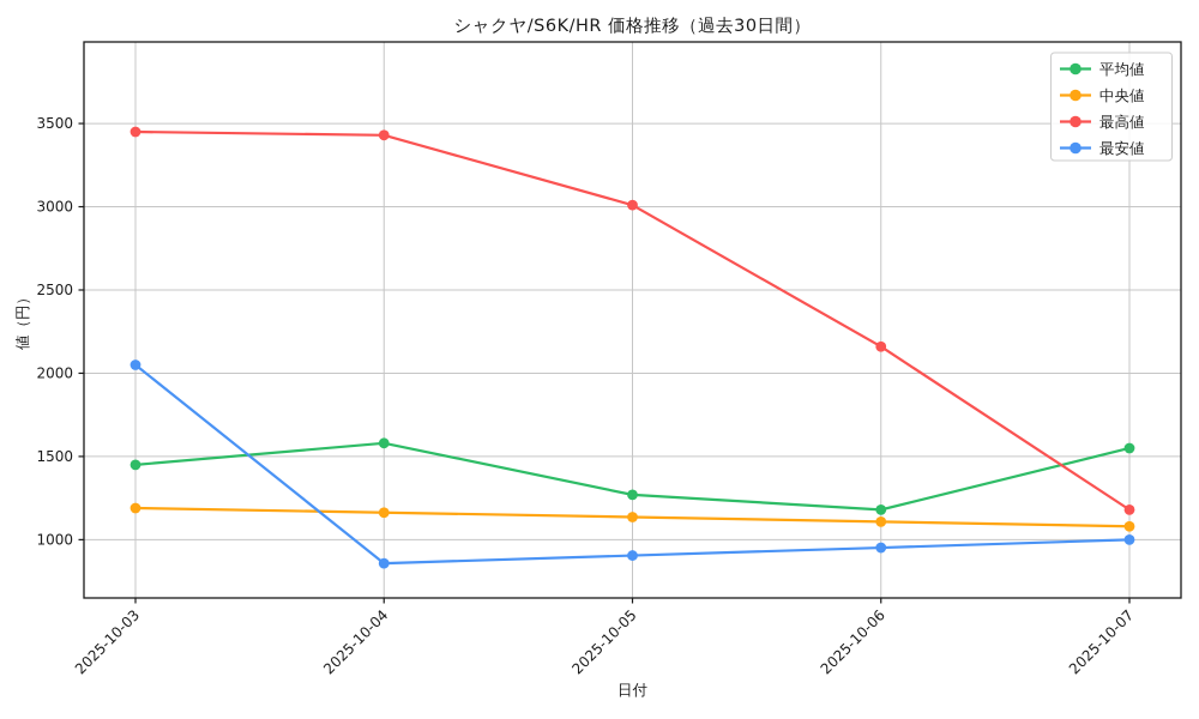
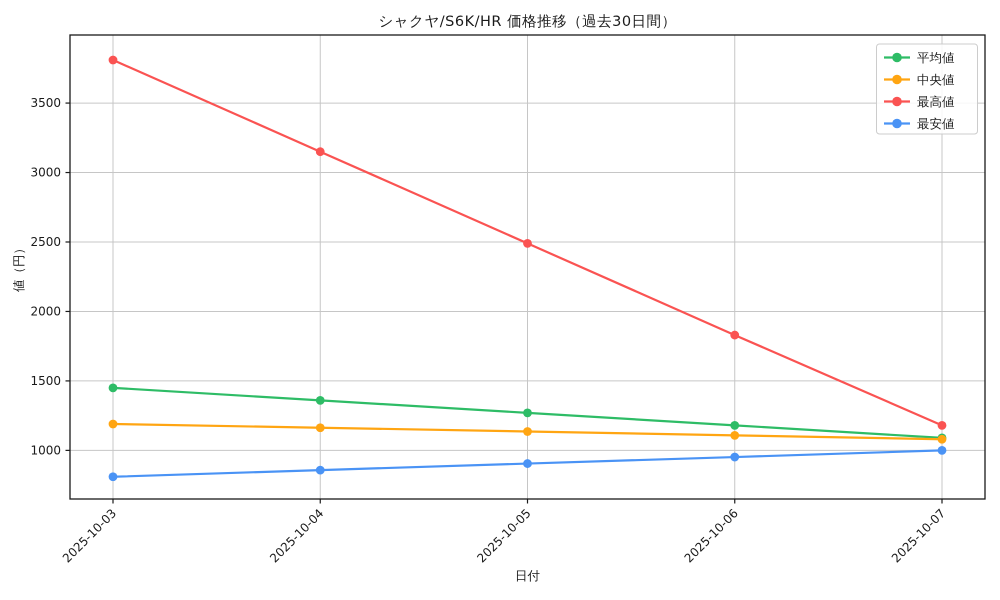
最高値/2025-10-03: 3450 -> 3810
最安値/2025-10-03: 2050 -> 810
平均値/2025-10-04: 1580 -> 1360
最高値/2025-10-04: 3430 -> 3150
最高値/2025-10-05: 3010 -> 2490
最高値/2025-10-06: 2160 -> 1830
平均値/2025-10-07: 1550 -> 1090
